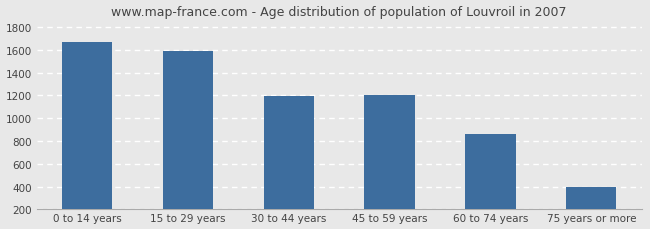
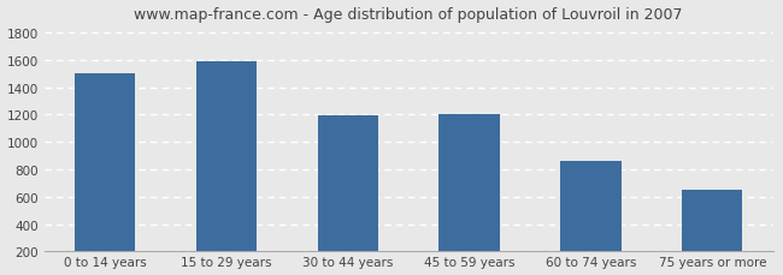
0 to 14 years: 1670 -> 1500
75 years or more: 400 -> 650
